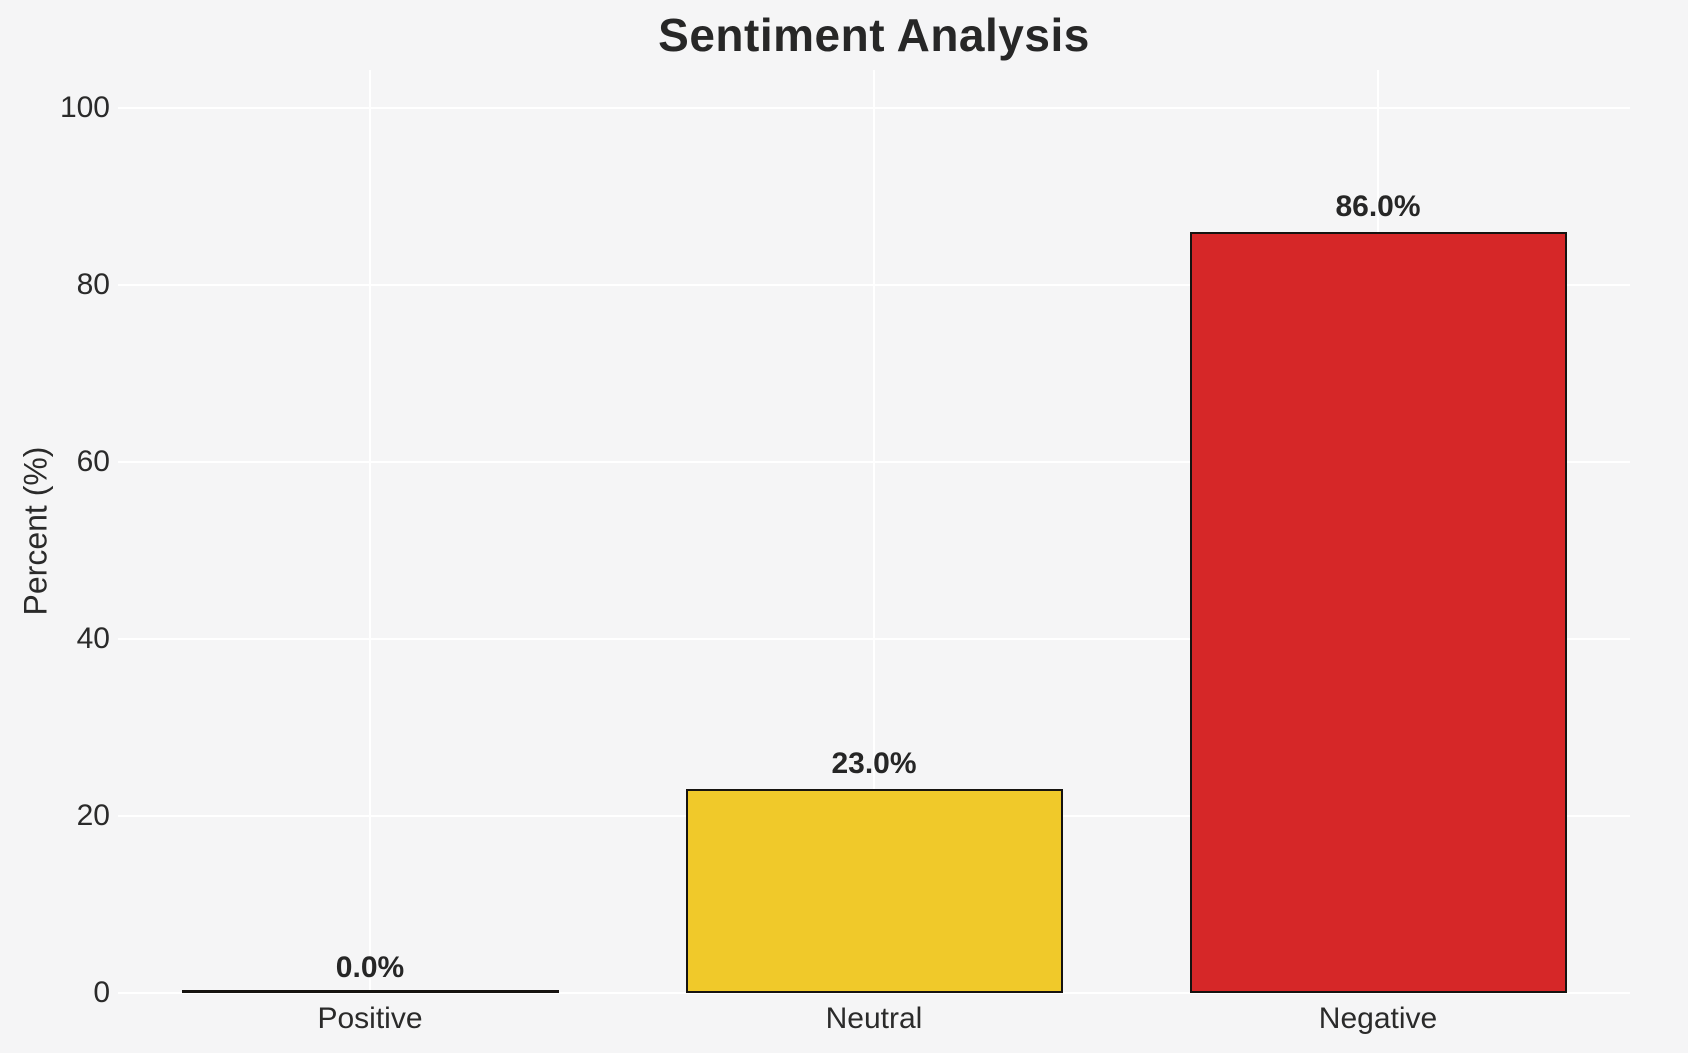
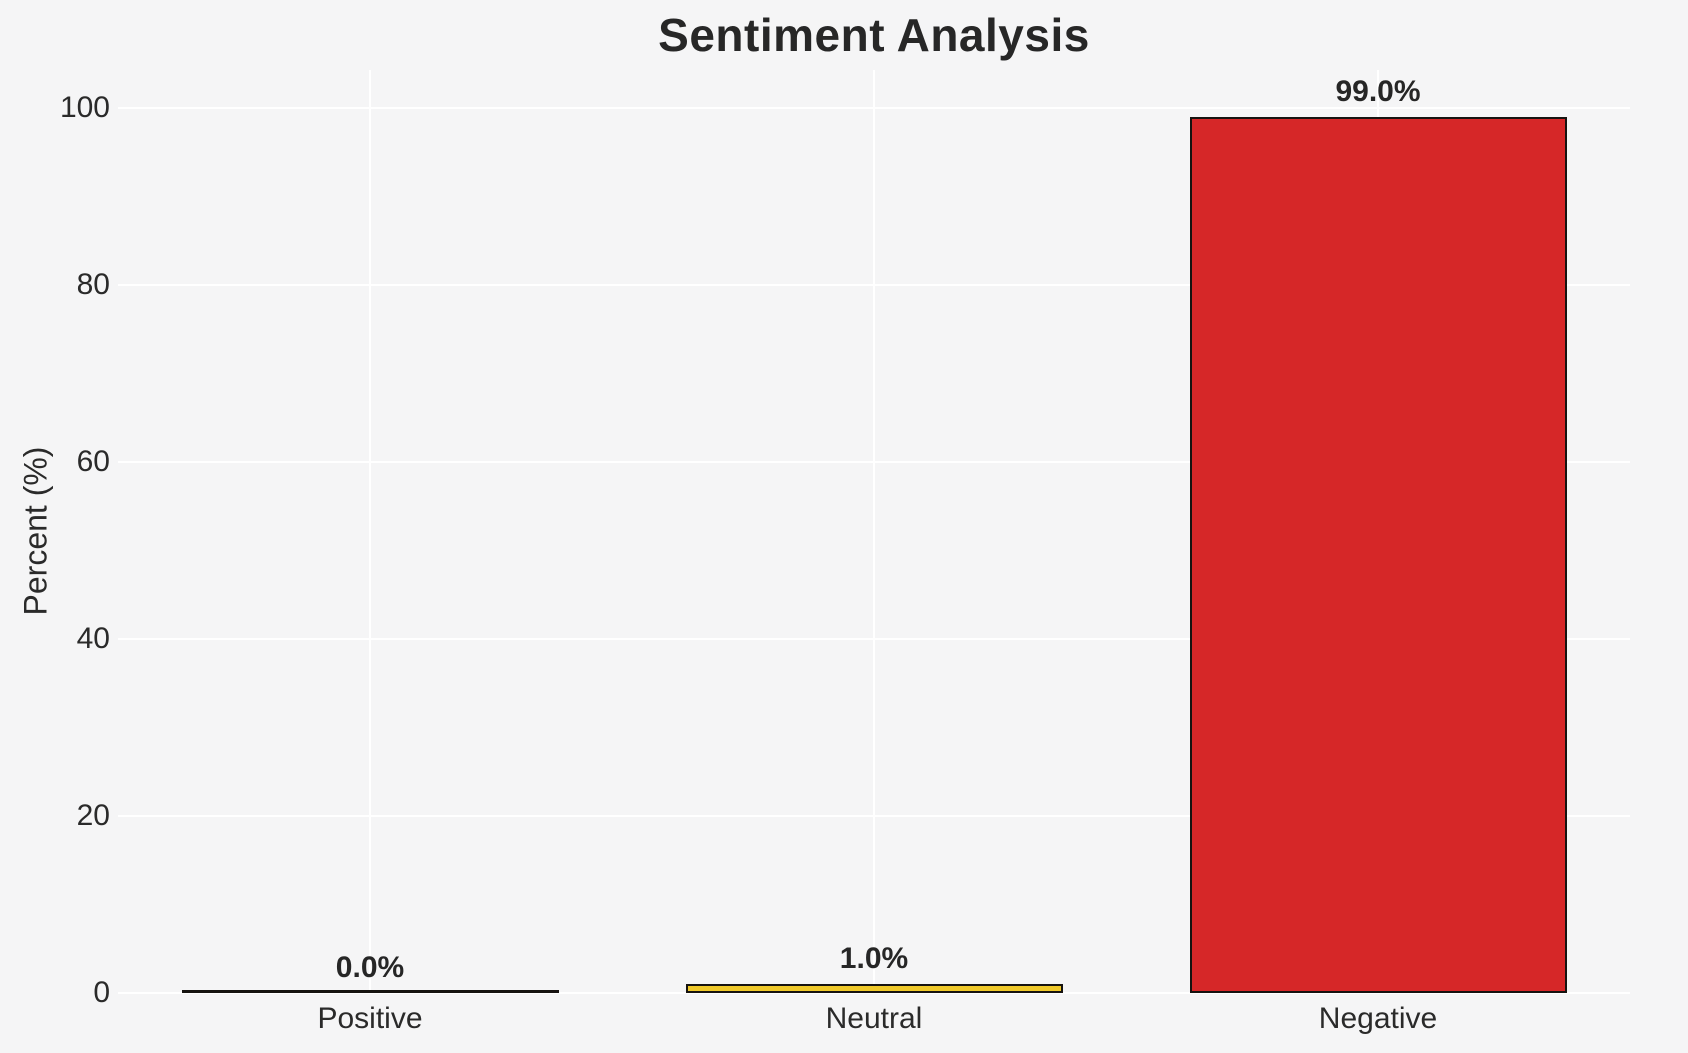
Neutral: 23.0% -> 1.0%
Negative: 86.0% -> 99.0%
